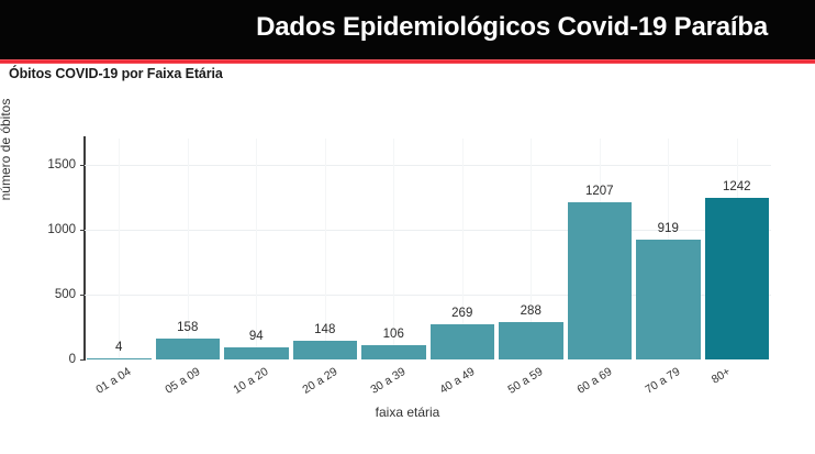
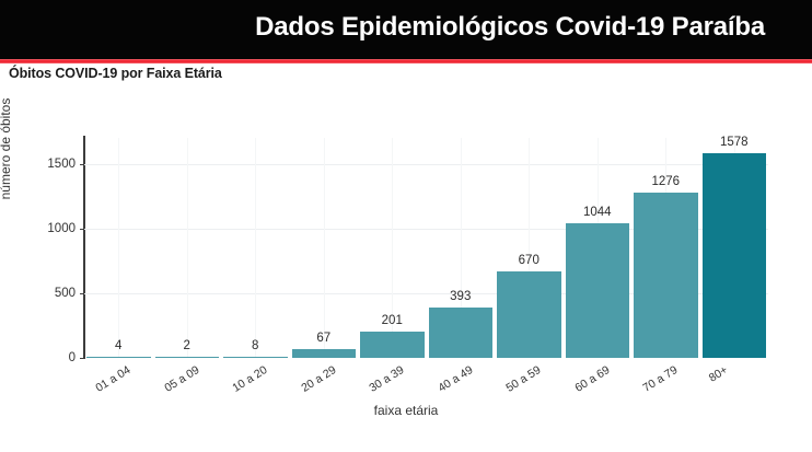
05 a 09: 158 -> 2
10 a 20: 94 -> 8
20 a 29: 148 -> 67
30 a 39: 106 -> 201
40 a 49: 269 -> 393
50 a 59: 288 -> 670
60 a 69: 1207 -> 1044
70 a 79: 919 -> 1276
80+: 1242 -> 1578
